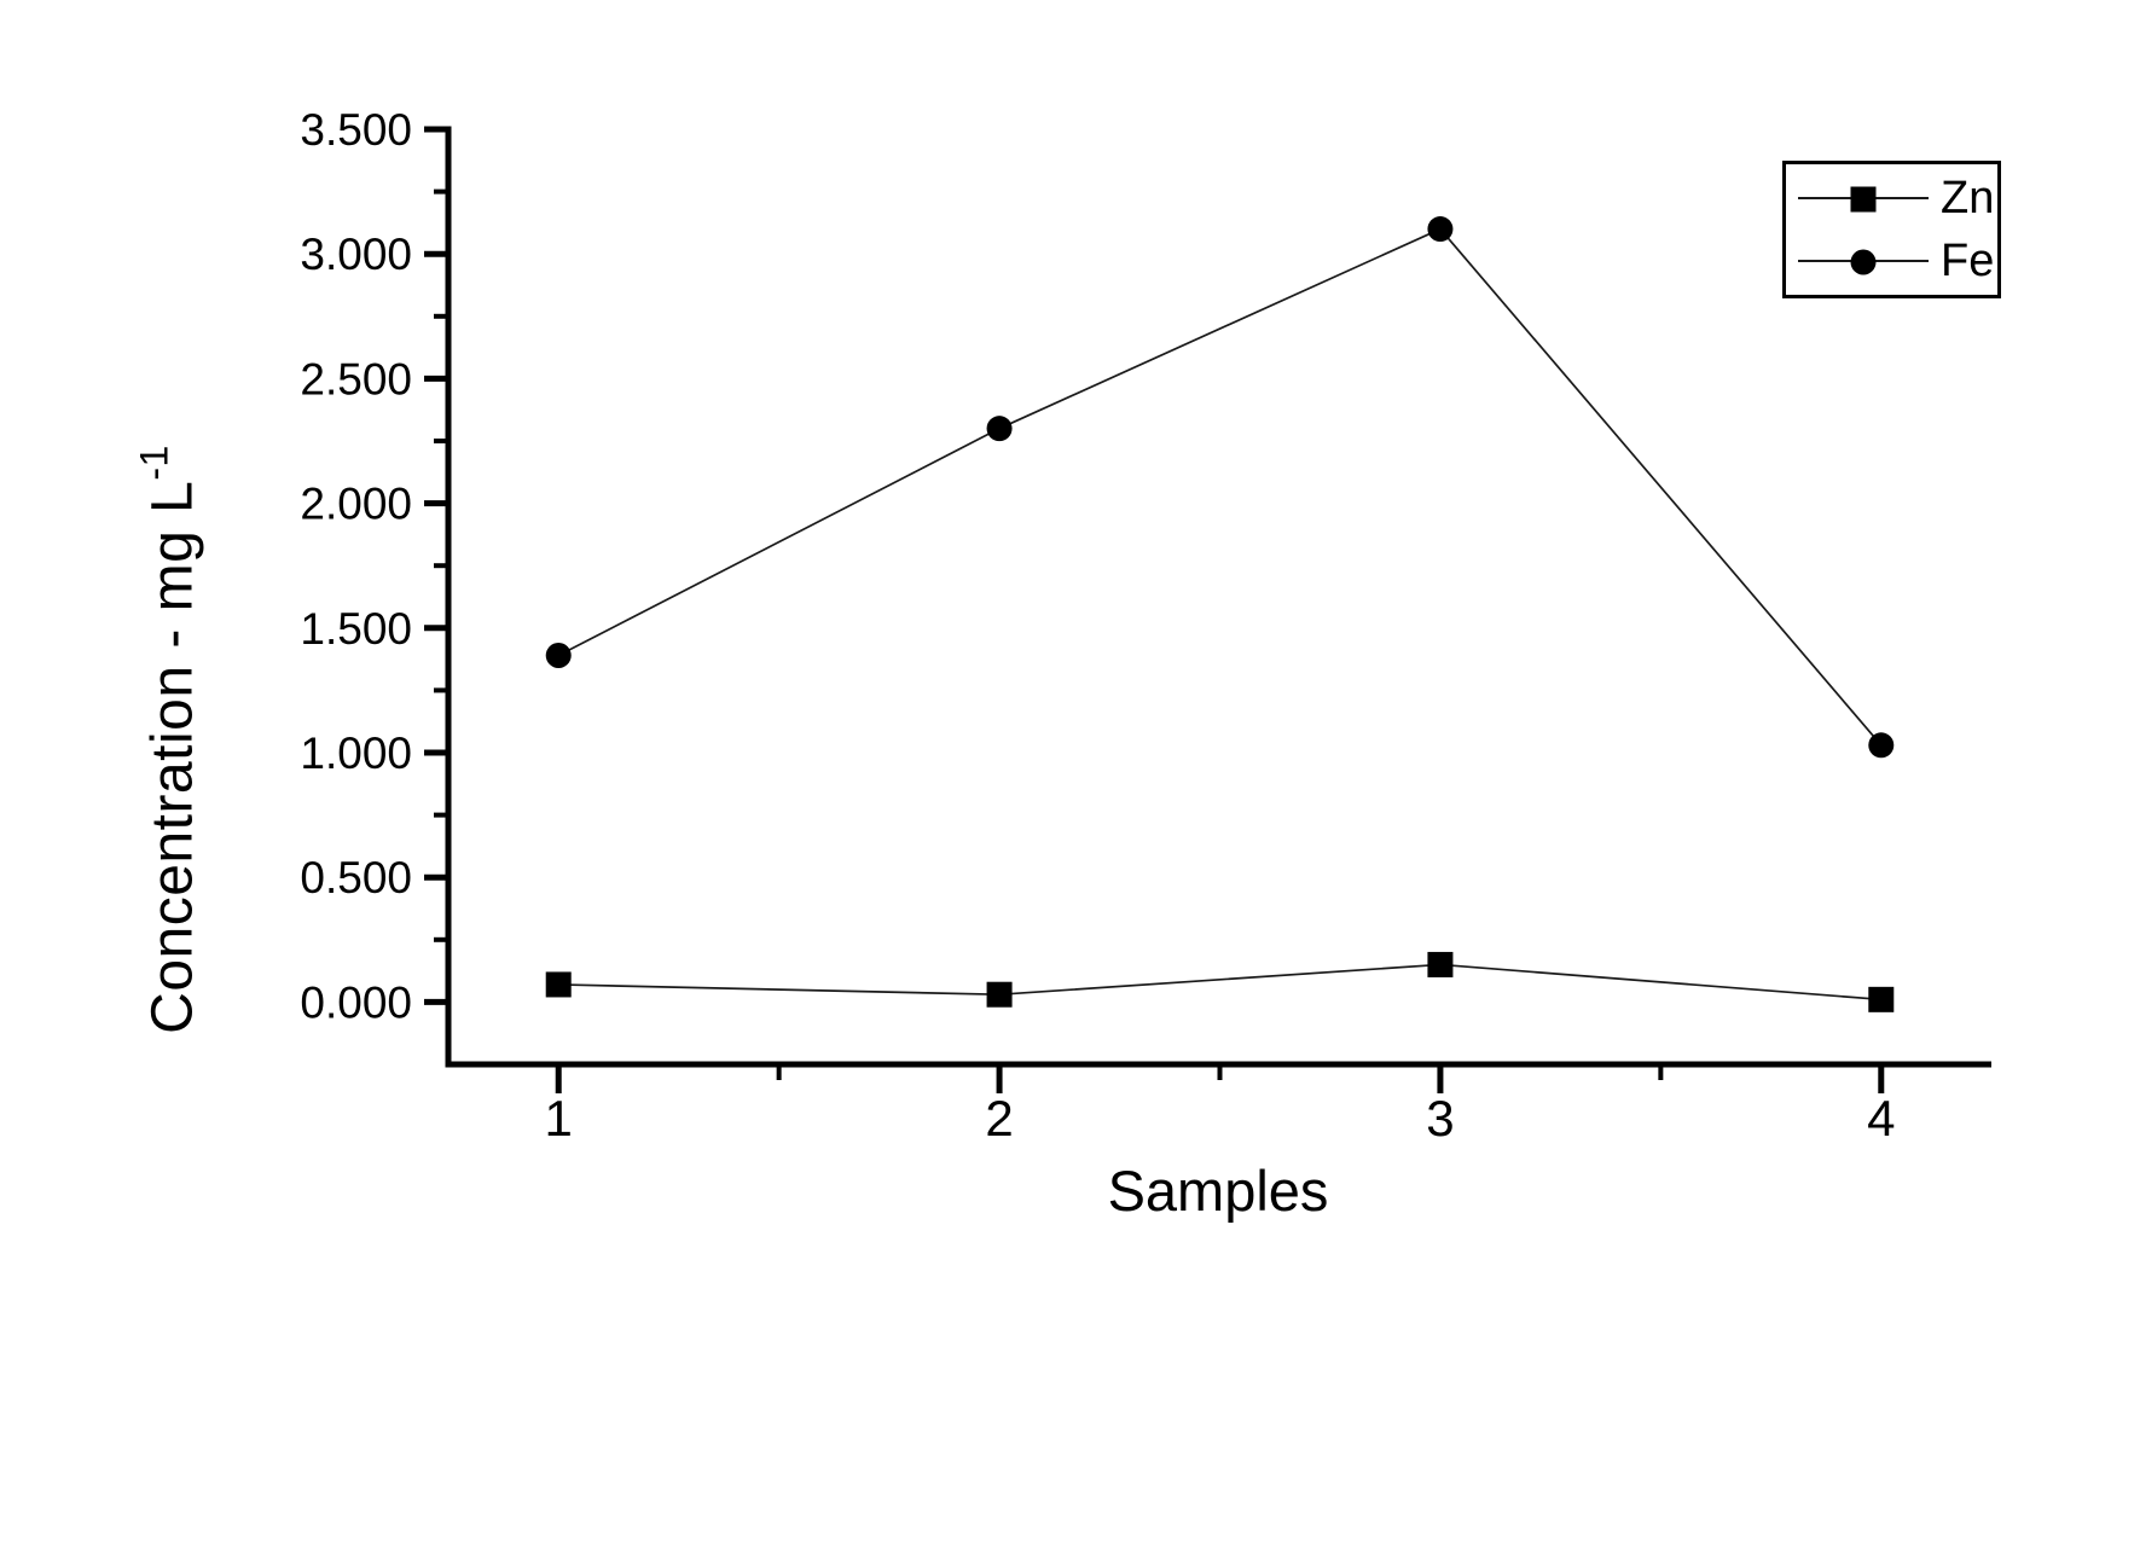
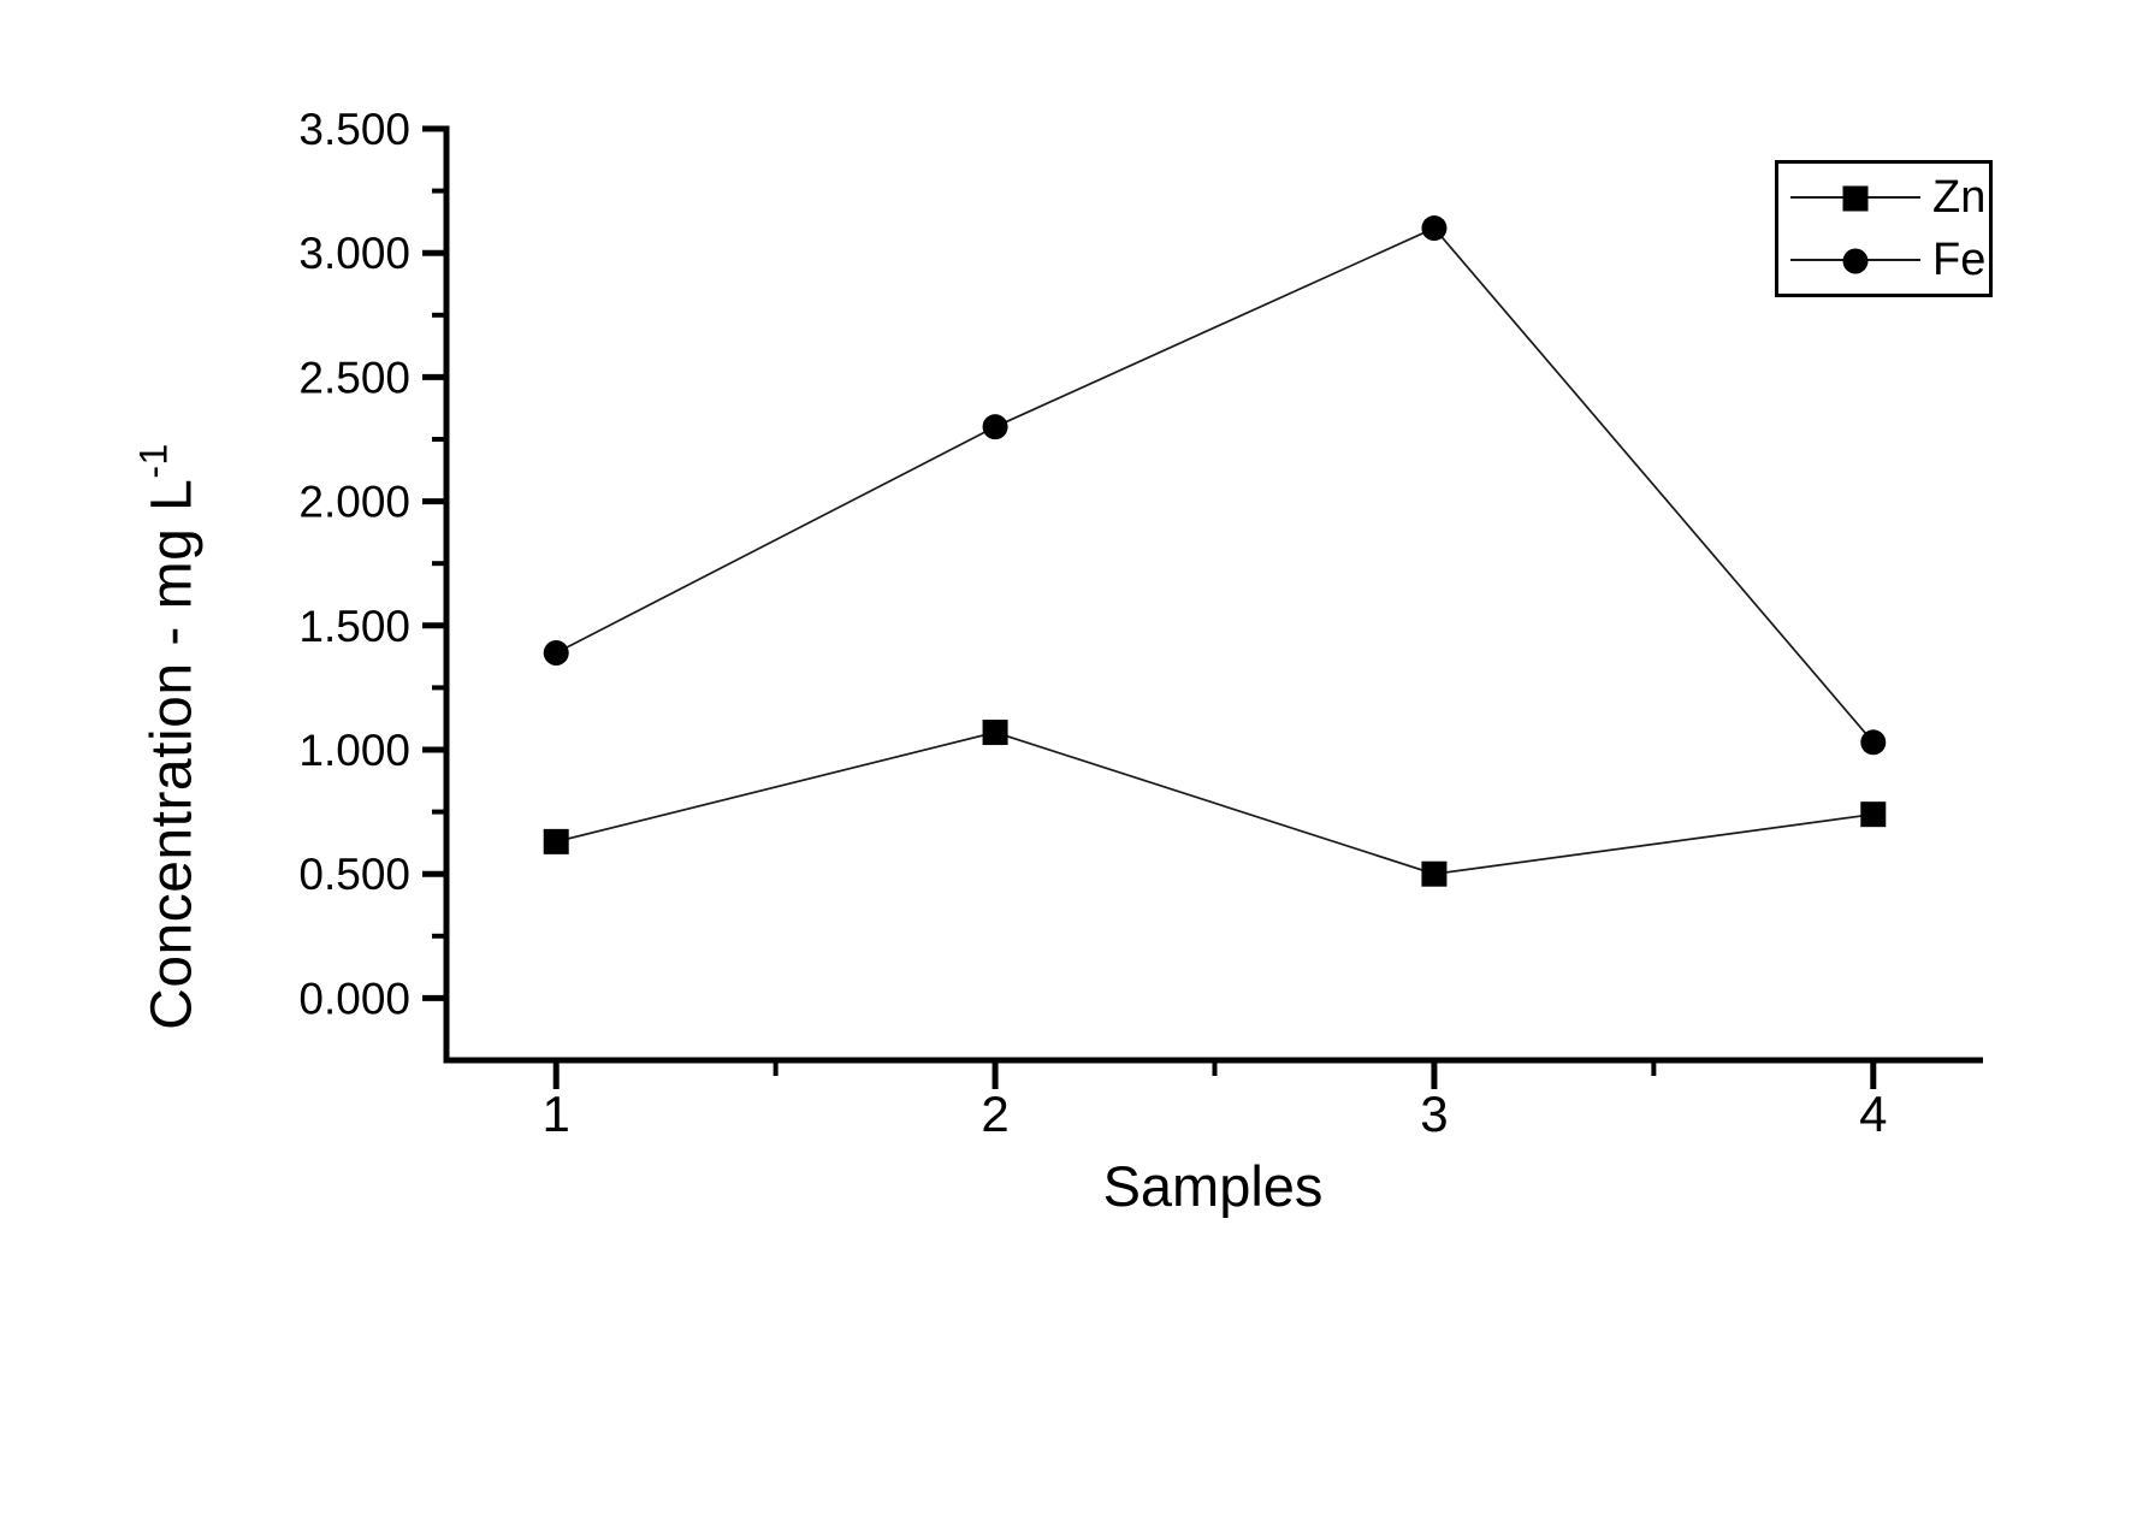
Zn/1: 0.07 -> 0.63
Zn/2: 0.03 -> 1.07
Zn/3: 0.15 -> 0.50
Zn/4: 0.01 -> 0.74
